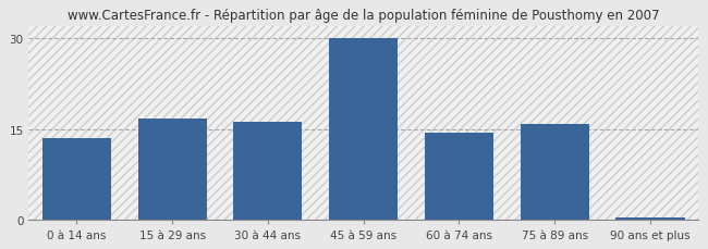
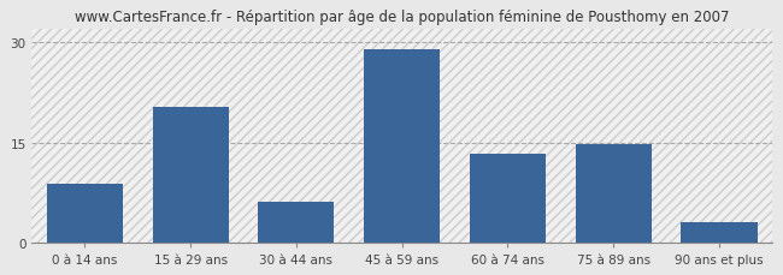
0 à 14 ans: 13.5 -> 8.8
15 à 29 ans: 16.7 -> 20.4
30 à 44 ans: 16.2 -> 6.0
45 à 59 ans: 30.1 -> 29.0
60 à 74 ans: 14.3 -> 13.2
75 à 89 ans: 15.9 -> 14.8
90 ans et plus: 0.3 -> 3.0
